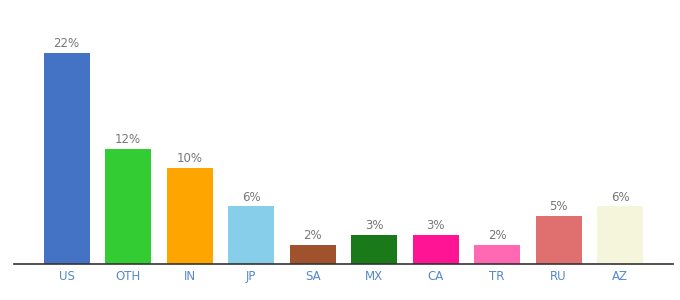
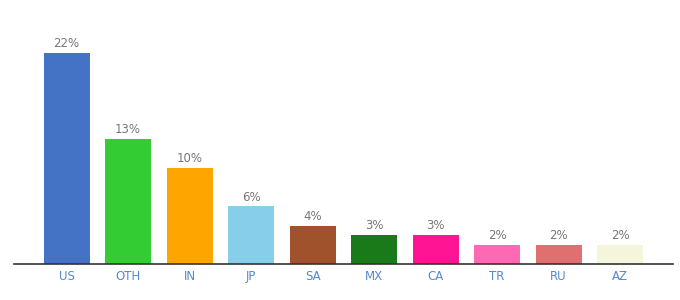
OTH: 12% -> 13%
SA: 2% -> 4%
RU: 5% -> 2%
AZ: 6% -> 2%
